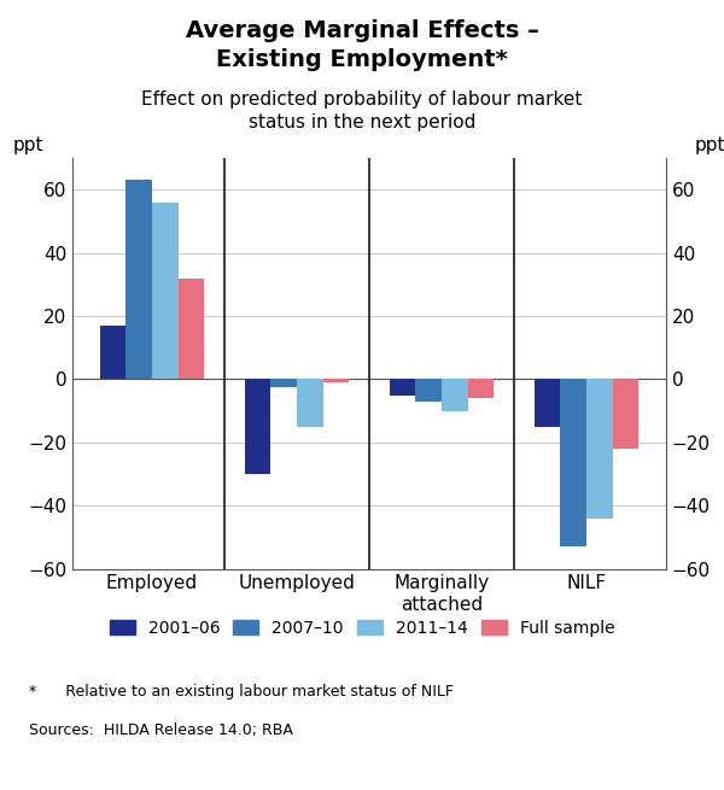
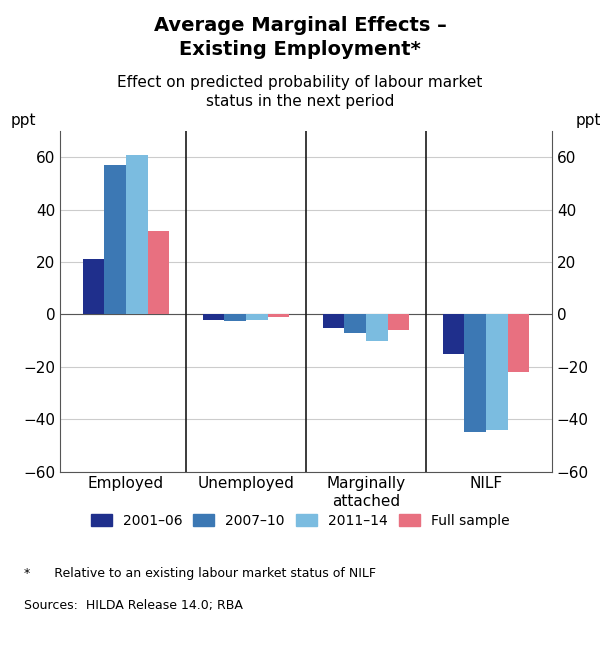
2001–06/Employed: 17 -> 21
2007–10/Employed: 63.0 -> 57.0
2011–14/Employed: 56 -> 61
2001–06/Unemployed: -30 -> -2
2011–14/Unemployed: -15 -> -2
2007–10/NILF: -53.0 -> -45.0
